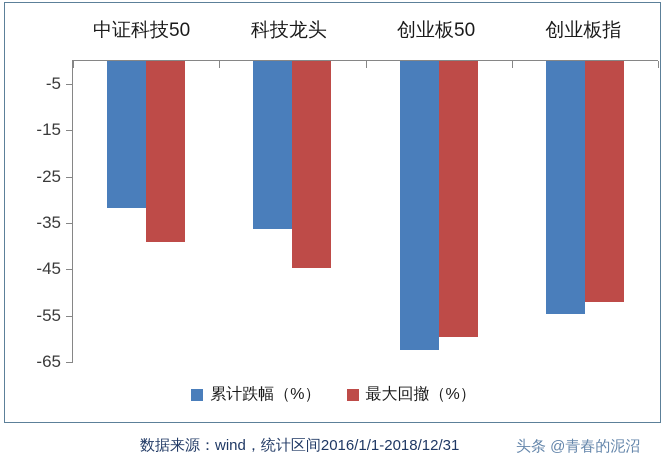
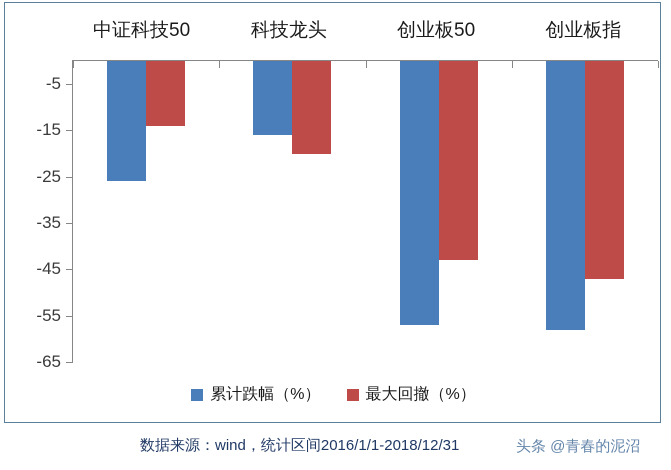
累计跌幅（%）/中证科技50: -32 -> -26
最大回撤（%）/中证科技50: -39 -> -14
累计跌幅（%）/科技龙头: -36 -> -16
最大回撤（%）/科技龙头: -45 -> -20
累计跌幅（%）/创业板50: -62 -> -57
最大回撤（%）/创业板50: -60 -> -43
累计跌幅（%）/创业板指: -55 -> -58
最大回撤（%）/创业板指: -52 -> -47
